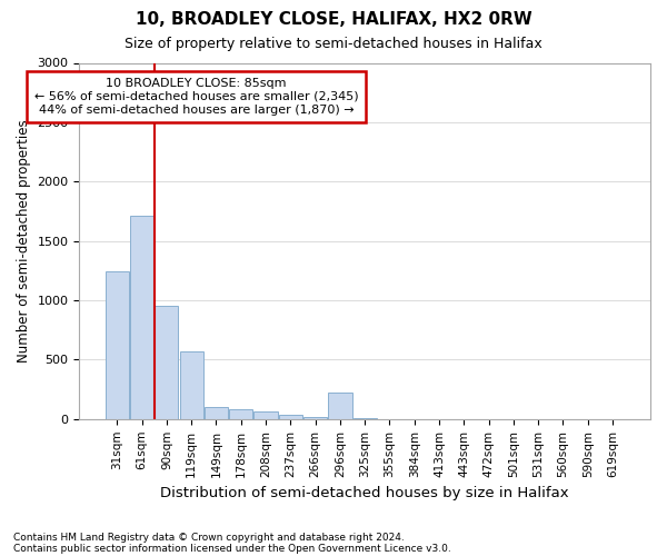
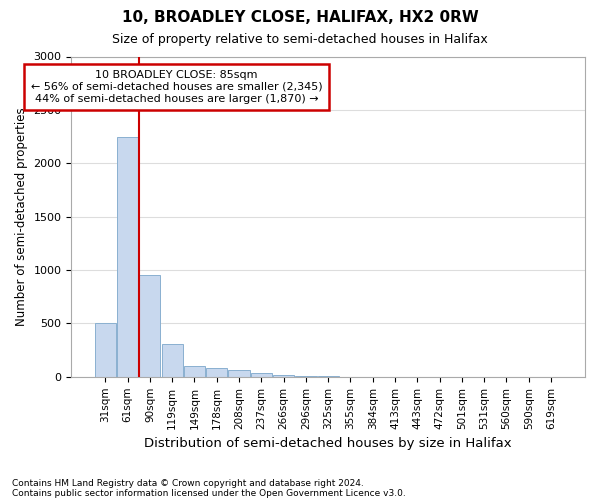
31sqm: 1240 -> 500
61sqm: 1710 -> 2250
119sqm: 570 -> 310
296sqm: 220 -> 10
